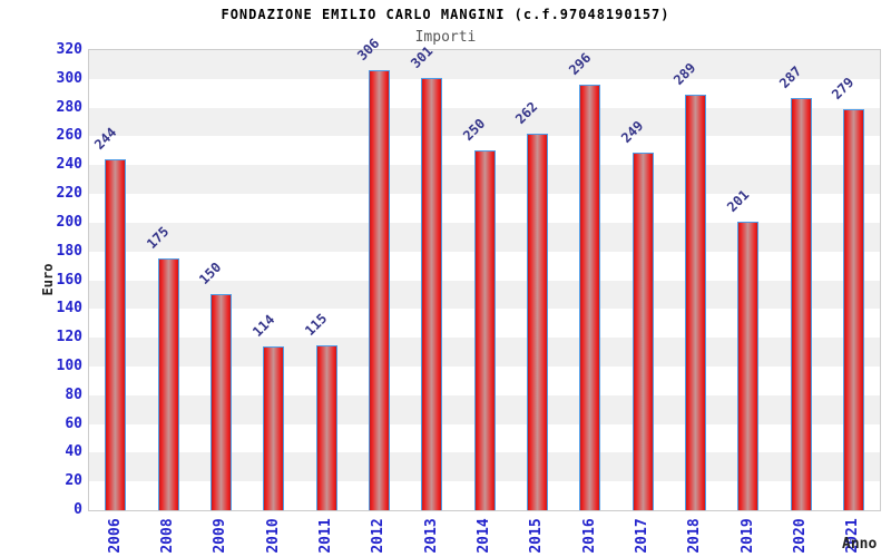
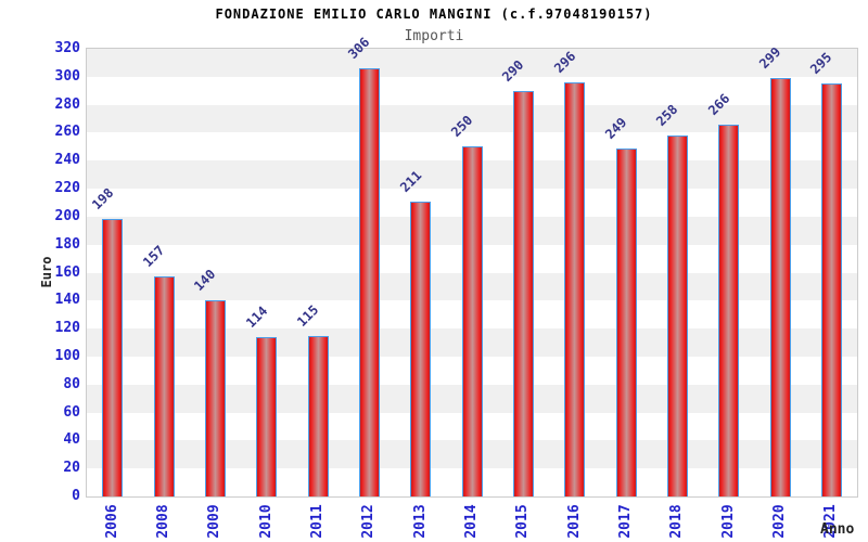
2006: 244 -> 198
2008: 175 -> 157
2009: 150 -> 140
2013: 301 -> 211
2015: 262 -> 290
2018: 289 -> 258
2019: 201 -> 266
2020: 287 -> 299
2021: 279 -> 295
